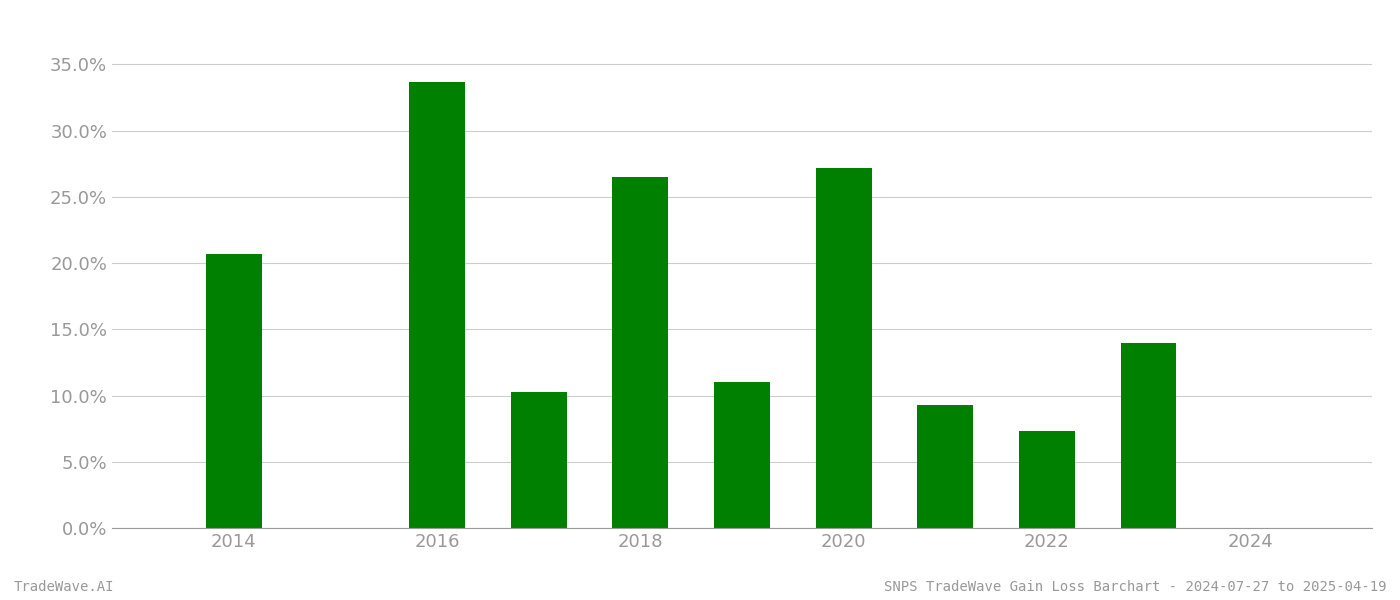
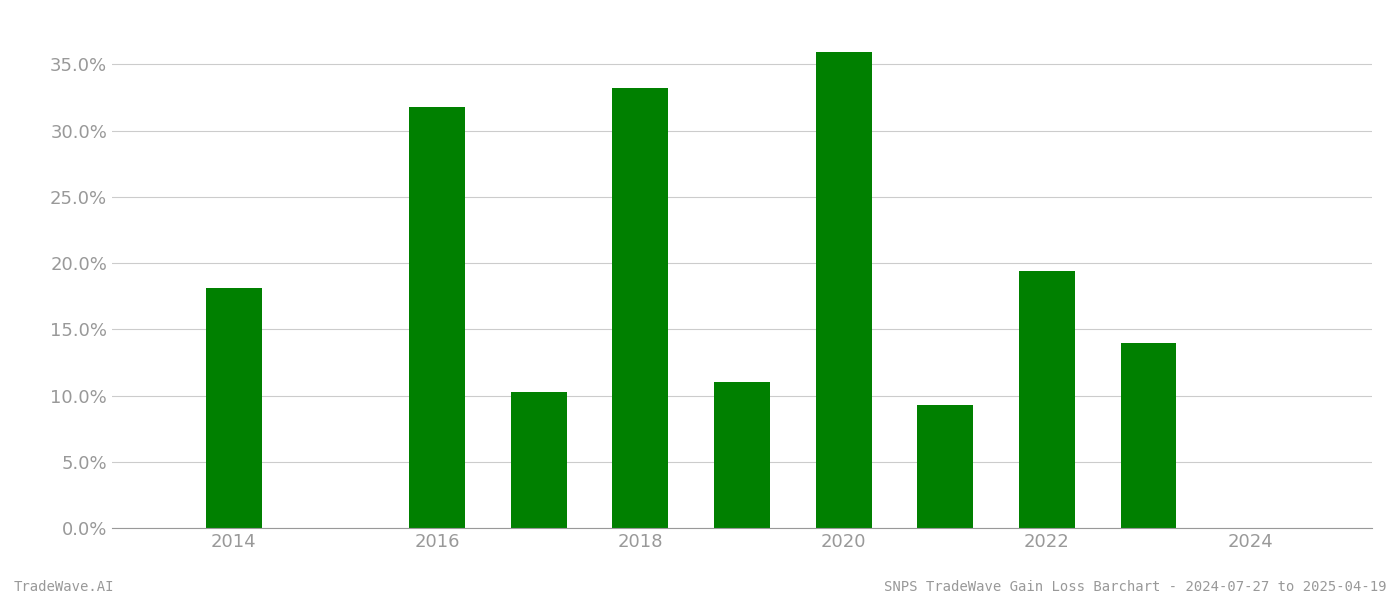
2014: 20.7% -> 18.1%
2016: 33.7% -> 31.8%
2018: 26.5% -> 33.2%
2020: 27.2% -> 35.9%
2022: 7.3% -> 19.4%
